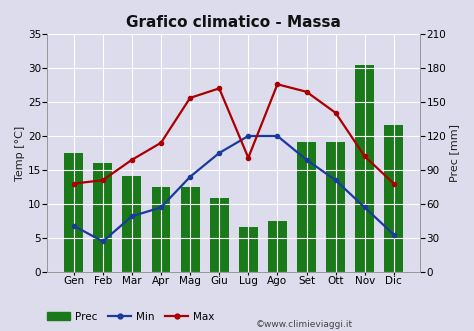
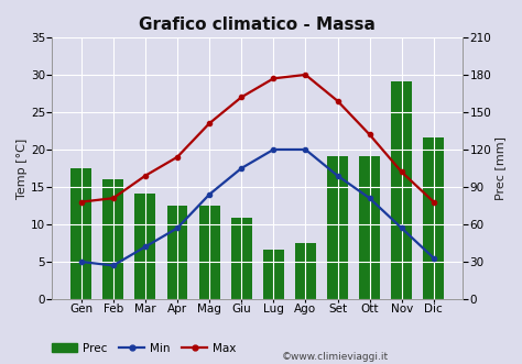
Min/Gen: 6.8 -> 5.0
Min/Mar: 8.2 -> 7.0
Max/Mag: 25.6 -> 23.5
Max/Lug: 16.8 -> 29.5
Max/Ago: 27.6 -> 30.0
Max/Ott: 23.4 -> 22.0
Prec/Nov: 183 -> 175
